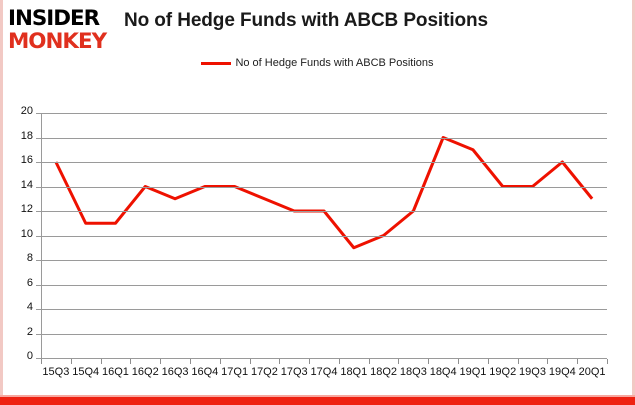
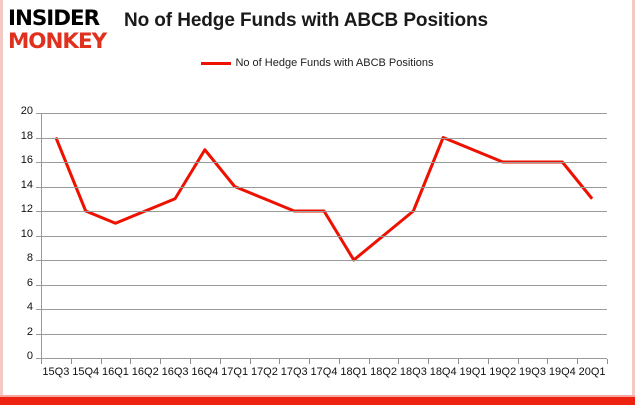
15Q3: 16 -> 18
15Q4: 11 -> 12
16Q2: 14 -> 12
16Q4: 14 -> 17
18Q1: 9 -> 8
19Q2: 14 -> 16
19Q3: 14 -> 16
